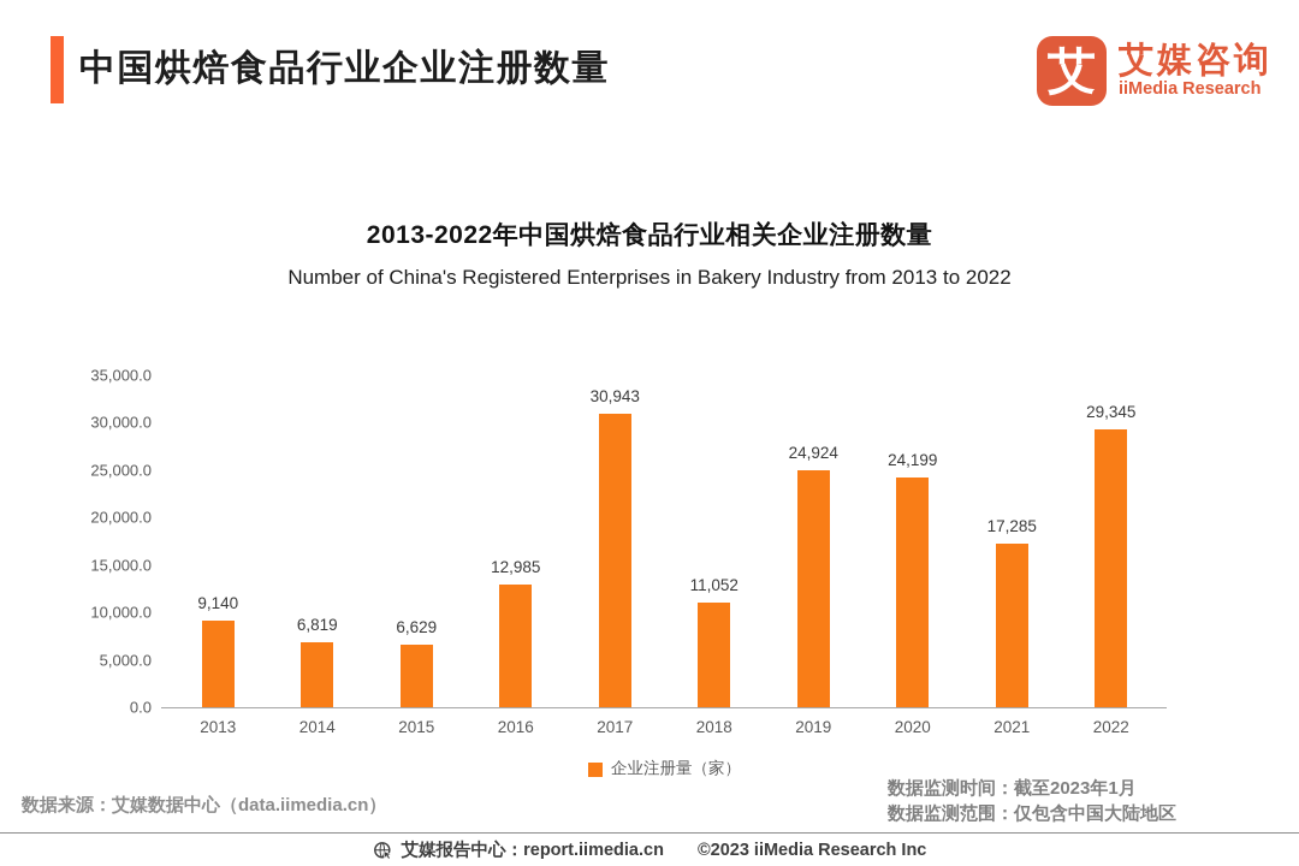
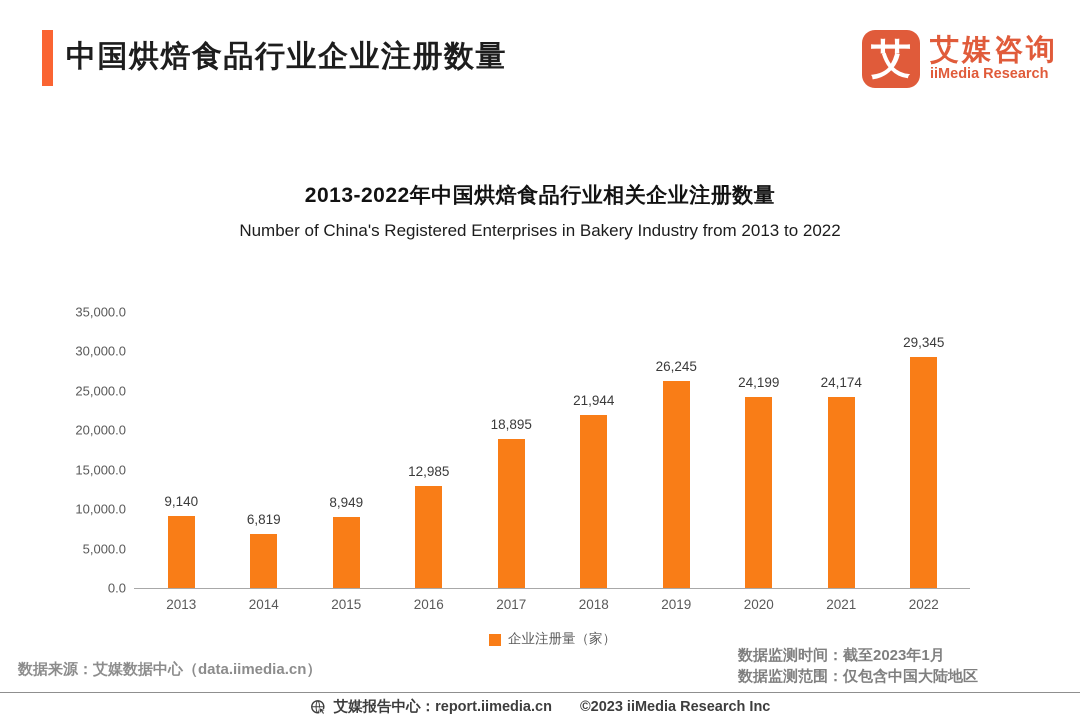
2015: 6,629 -> 8,949
2017: 30,943 -> 18,895
2018: 11,052 -> 21,944
2019: 24,924 -> 26,245
2021: 17,285 -> 24,174
